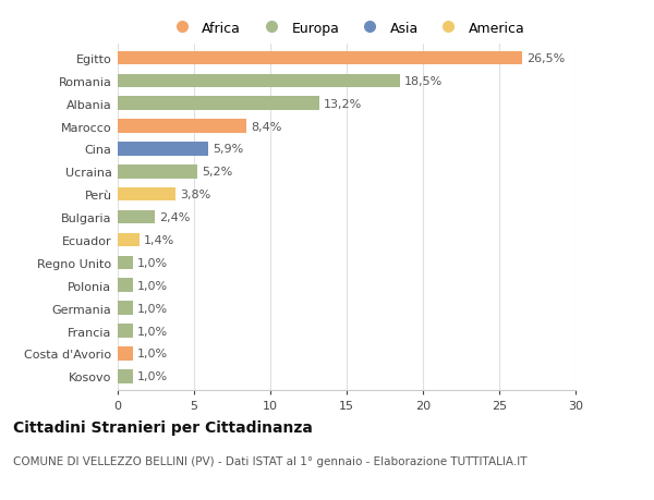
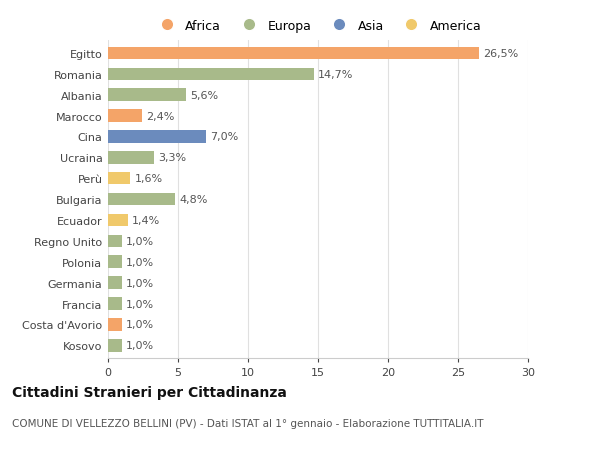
Romania: 18,5% -> 14,7%
Albania: 13,2% -> 5,6%
Marocco: 8,4% -> 2,4%
Cina: 5,9% -> 7,0%
Ucraina: 5,2% -> 3,3%
Perù: 3,8% -> 1,6%
Bulgaria: 2,4% -> 4,8%
